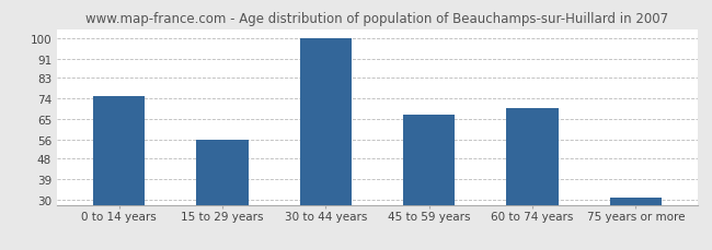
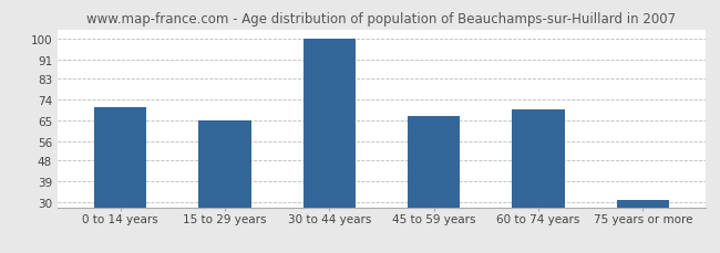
0 to 14 years: 75 -> 71
15 to 29 years: 56 -> 65
